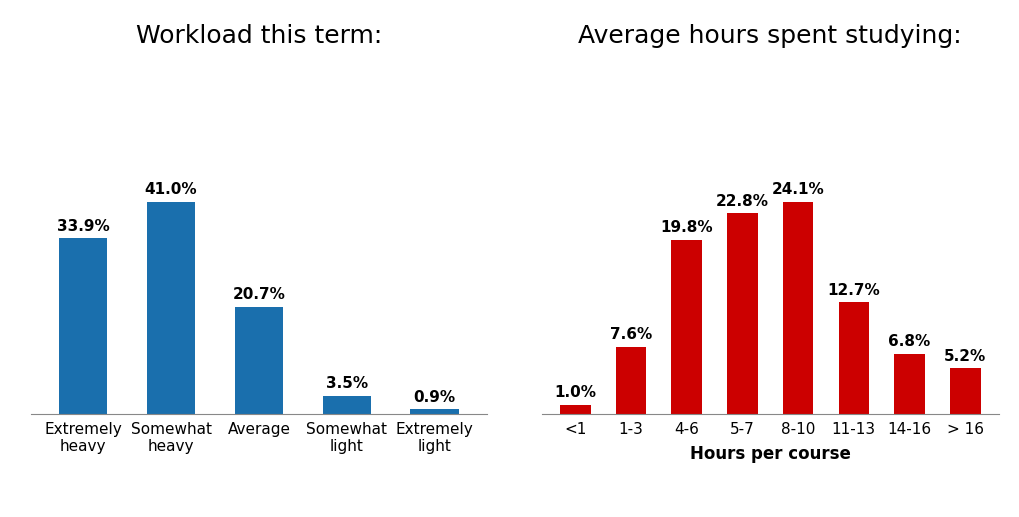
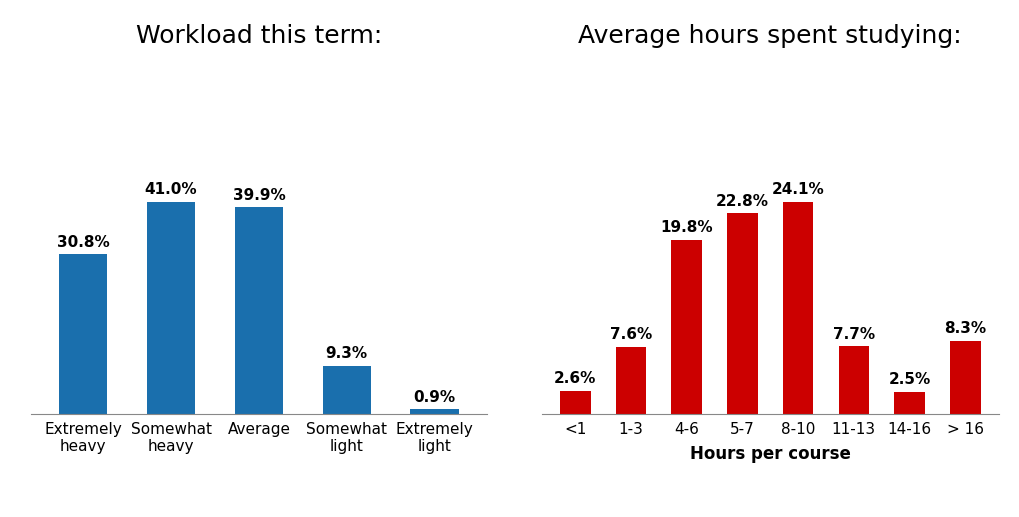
Workload this term:/Extremely heavy: 33.9% -> 30.8%
Workload this term:/Average: 20.7% -> 39.9%
Workload this term:/Somewhat light: 3.5% -> 9.3%
Average hours spent studying:/<1: 1.0% -> 2.6%
Average hours spent studying:/11-13: 12.7% -> 7.7%
Average hours spent studying:/14-16: 6.8% -> 2.5%
Average hours spent studying:/> 16: 5.2% -> 8.3%
